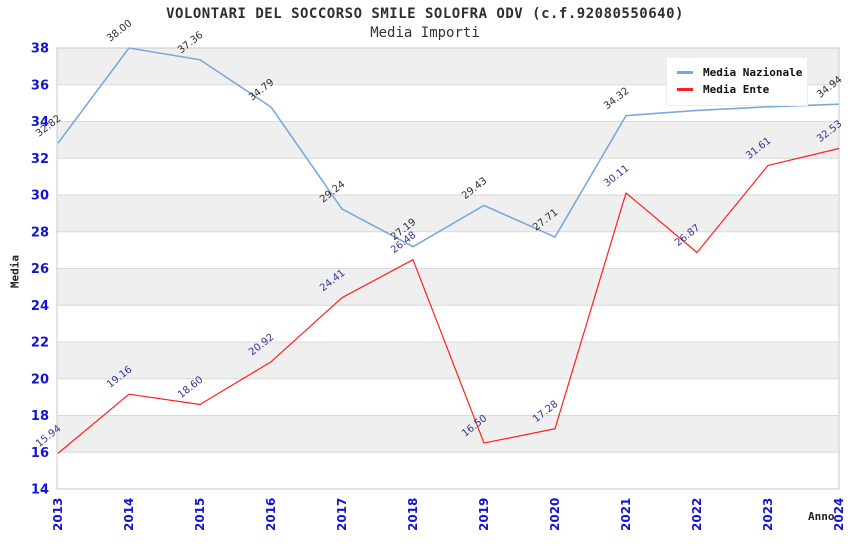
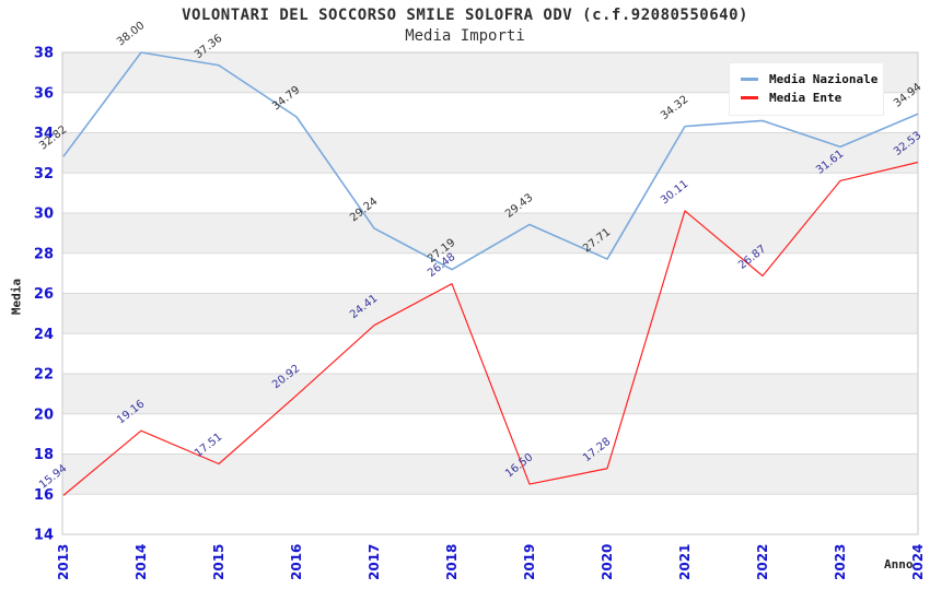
Media Ente/2015: 18.60 -> 17.51
Media Nazionale/2023: 34.8 -> 33.3
